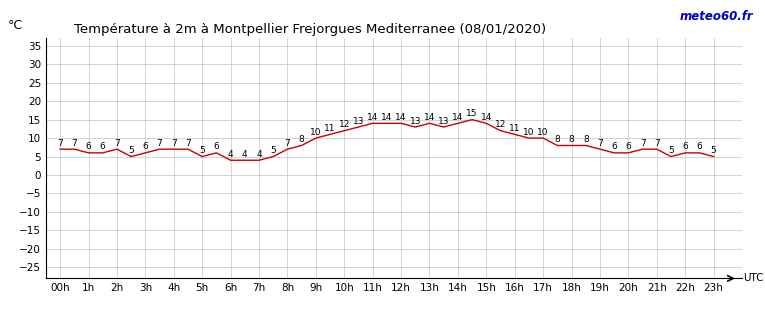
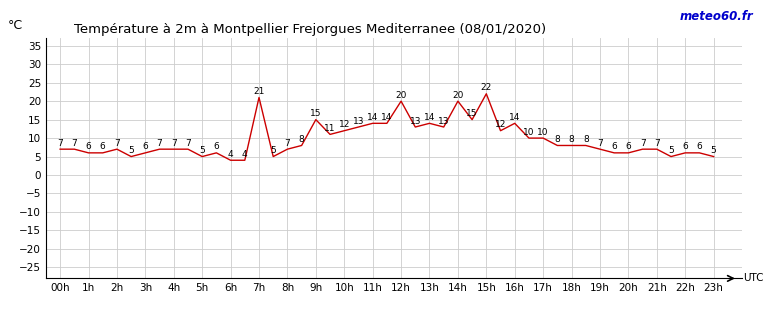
7h: 4 -> 21
9h: 10 -> 15
12h: 14 -> 20
14h: 14 -> 20
15h: 14 -> 22
16h: 11 -> 14
